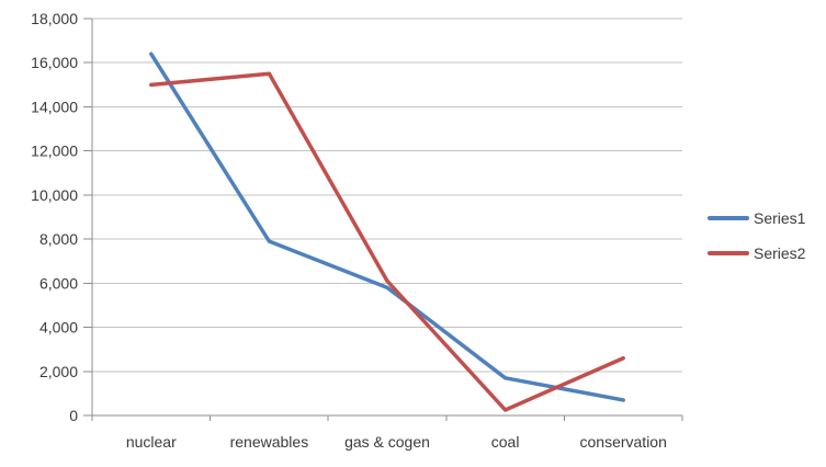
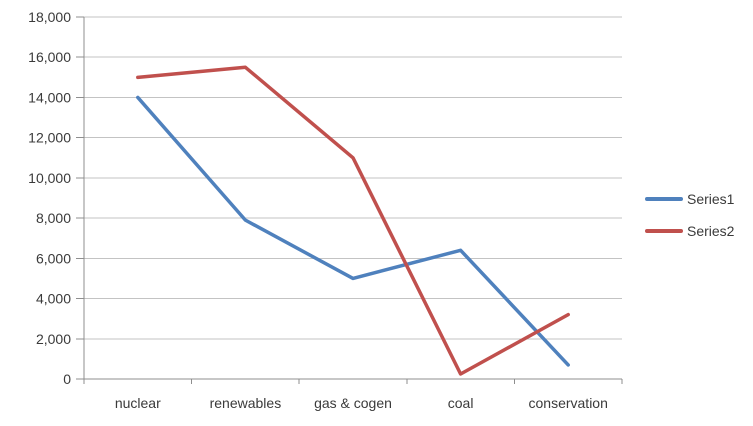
Series1/nuclear: 16400 -> 14000
Series1/gas & cogen: 5800 -> 5000
Series2/gas & cogen: 6100 -> 11000
Series1/coal: 1700 -> 6400
Series2/conservation: 2600 -> 3200
